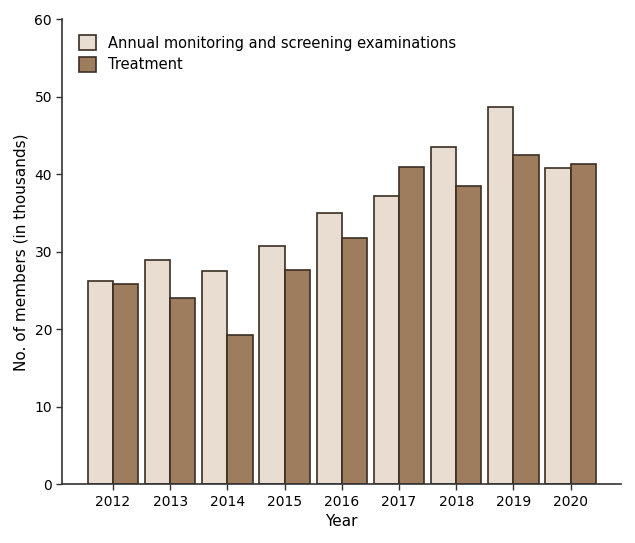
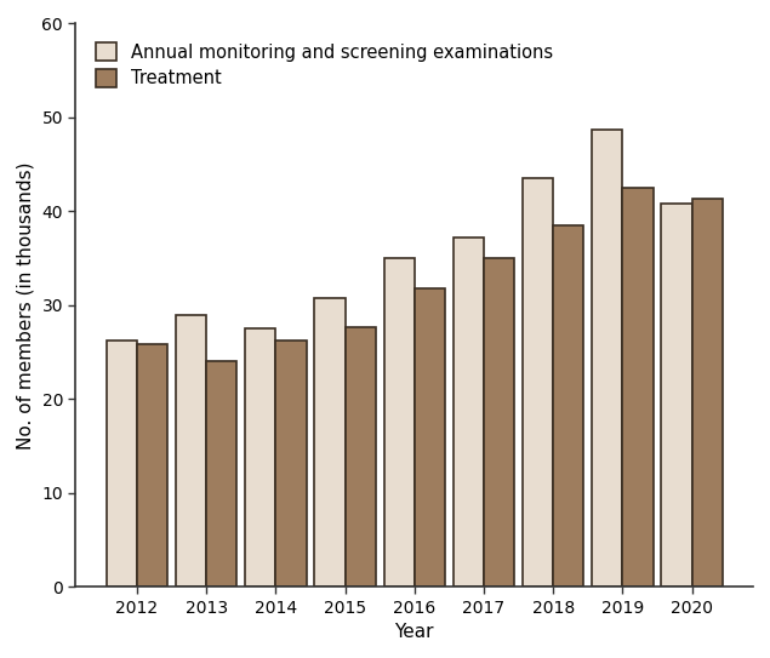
Treatment/2014: 19.2 -> 26.2
Treatment/2017: 41.0 -> 35.0
